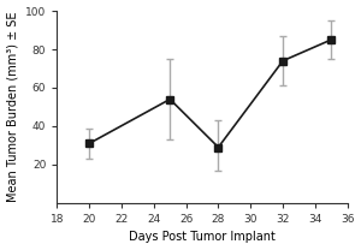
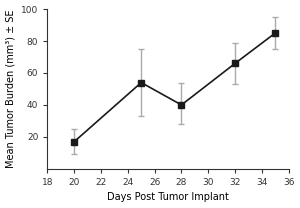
20: 31 -> 17
28: 29 -> 40
32: 74 -> 66
